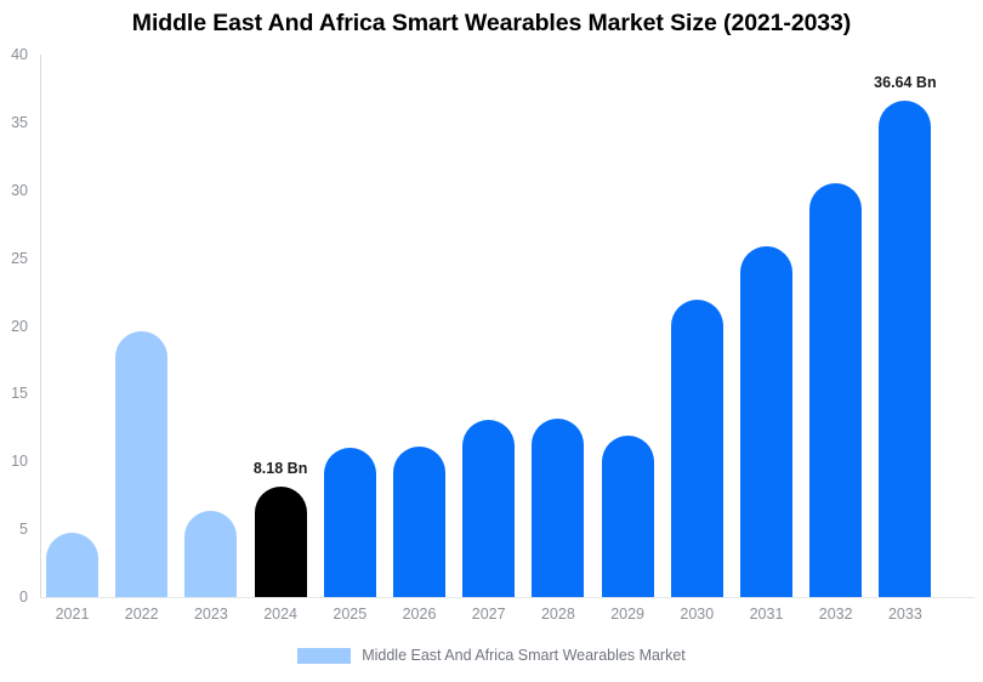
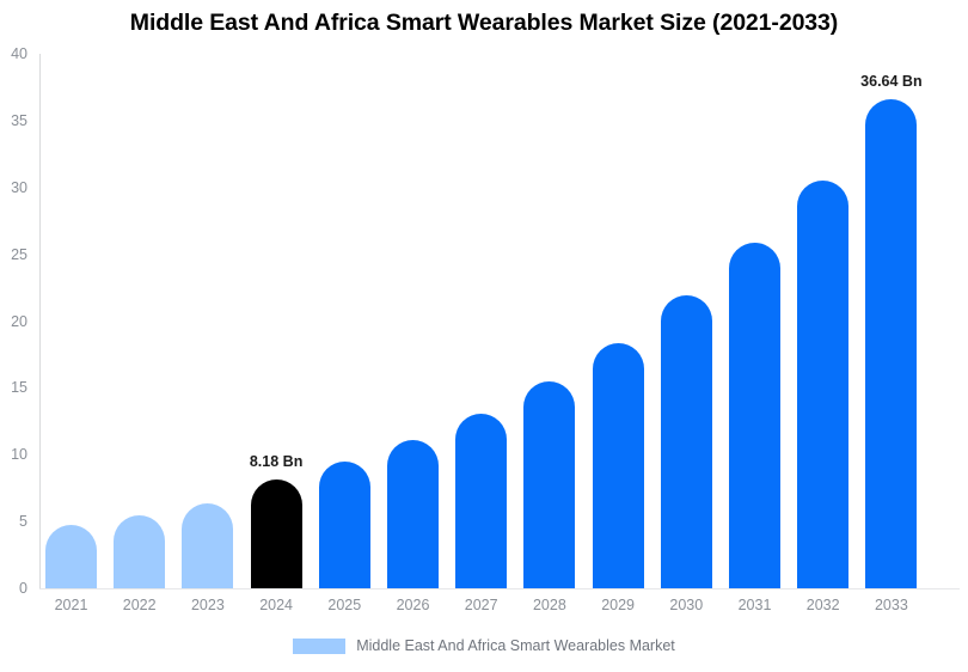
2022: 19.6 -> 5.5
2025: 11.0 -> 9.4
2028: 13.2 -> 15.5
2029: 11.9 -> 18.4
